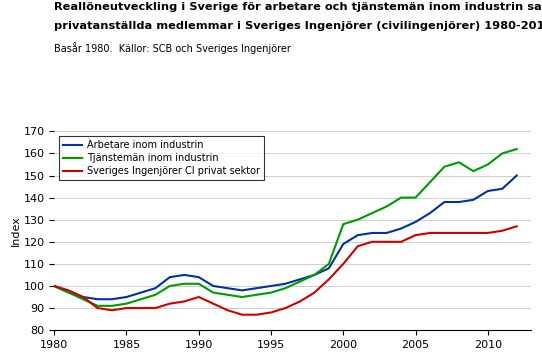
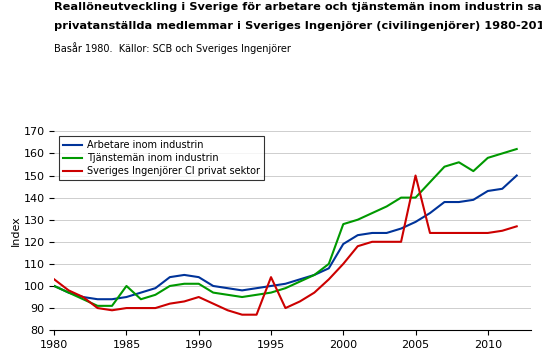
Sveriges Ingenjörer CI privat sektor/1980: 100 -> 103
Tjänstemän inom industrin/1985: 92 -> 100
Sveriges Ingenjörer CI privat sektor/1995: 88 -> 104
Sveriges Ingenjörer CI privat sektor/2005: 123 -> 150
Tjänstemän inom industrin/2010: 155 -> 158
